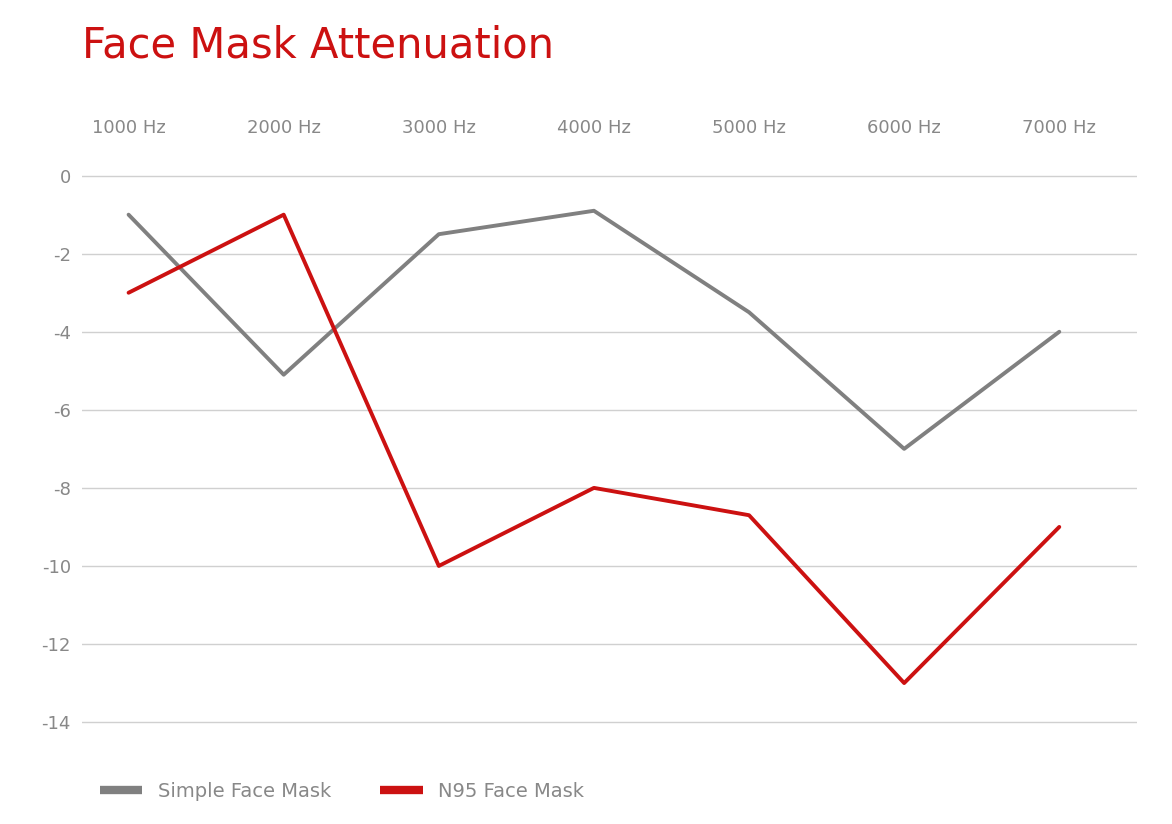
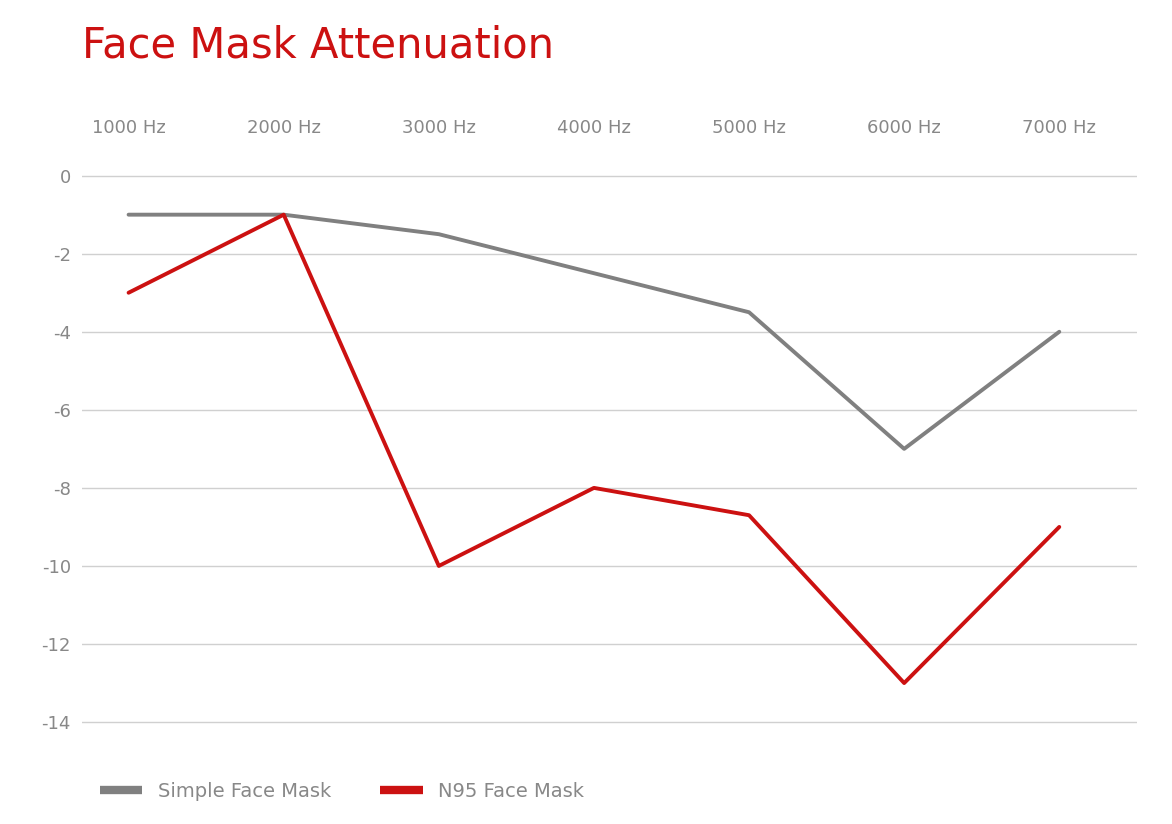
Simple Face Mask/2000 Hz: -5.1 -> -1.0
Simple Face Mask/4000 Hz: -0.9 -> -2.5
